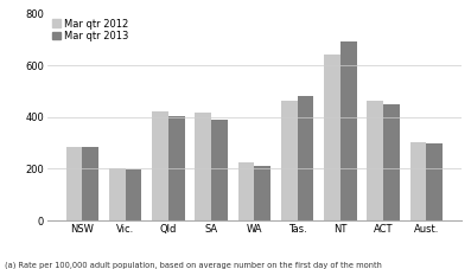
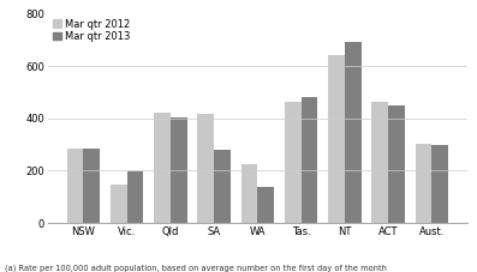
Mar qtr 2012/Vic.: 200 -> 145
Mar qtr 2013/SA: 388 -> 280
Mar qtr 2013/WA: 210 -> 140
